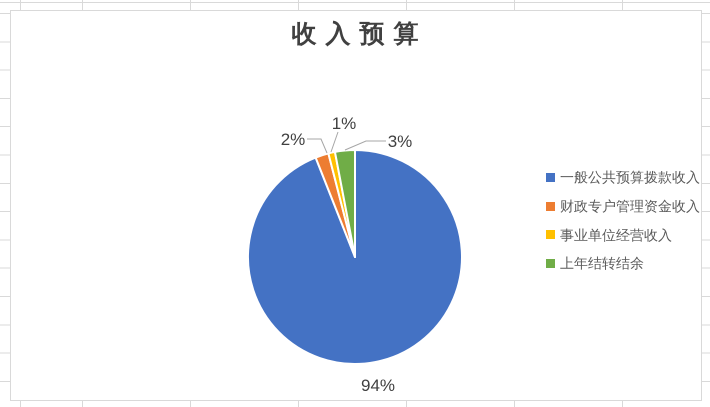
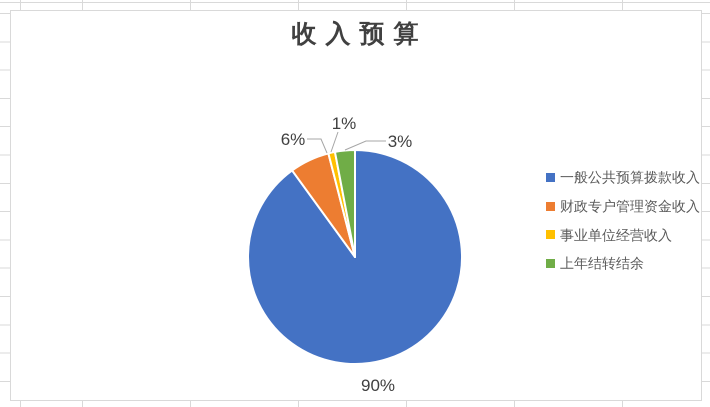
一般公共预算拨款收入: 94% -> 90%
财政专户管理资金收入: 2% -> 6%
